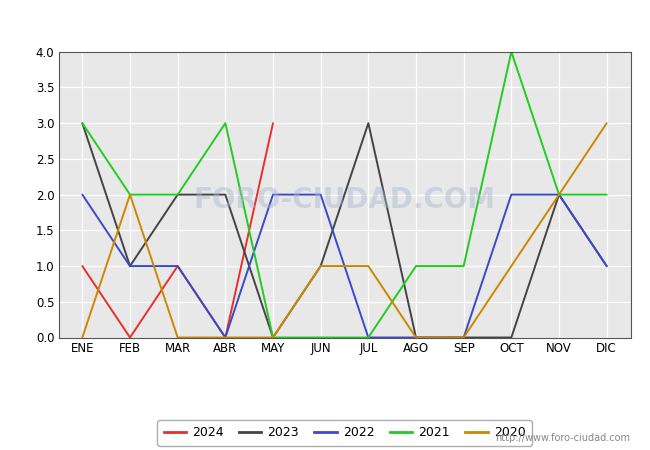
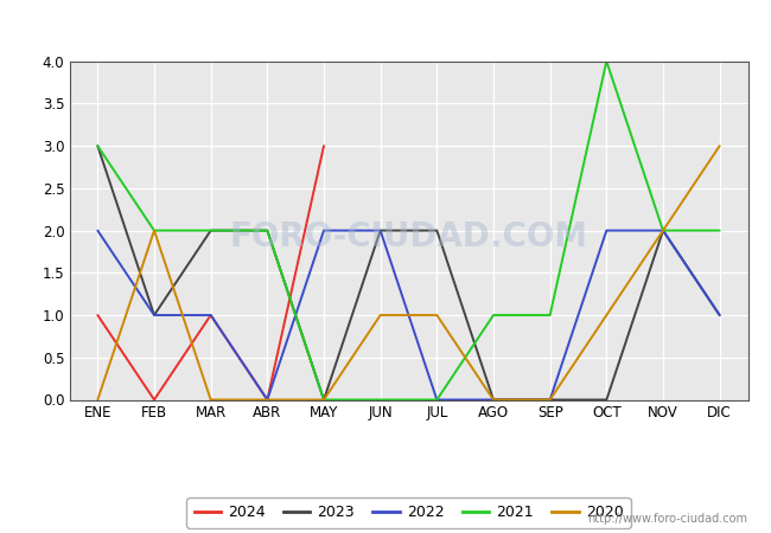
2021/ABR: 3 -> 2
2023/JUN: 1 -> 2
2023/JUL: 3 -> 2
